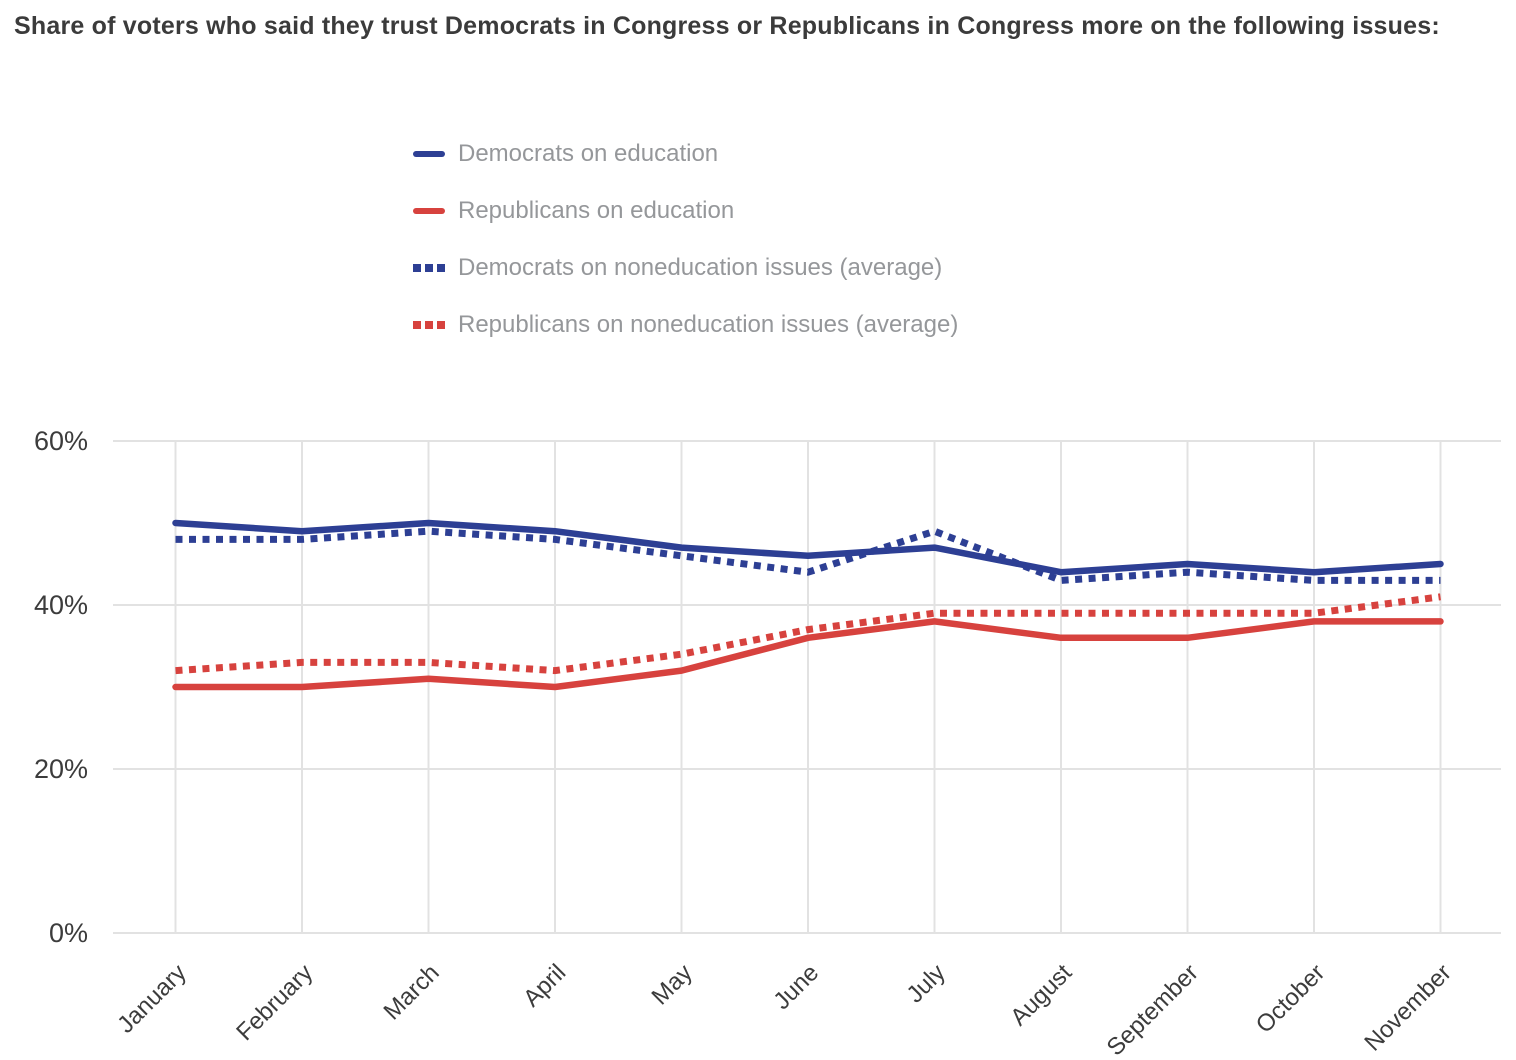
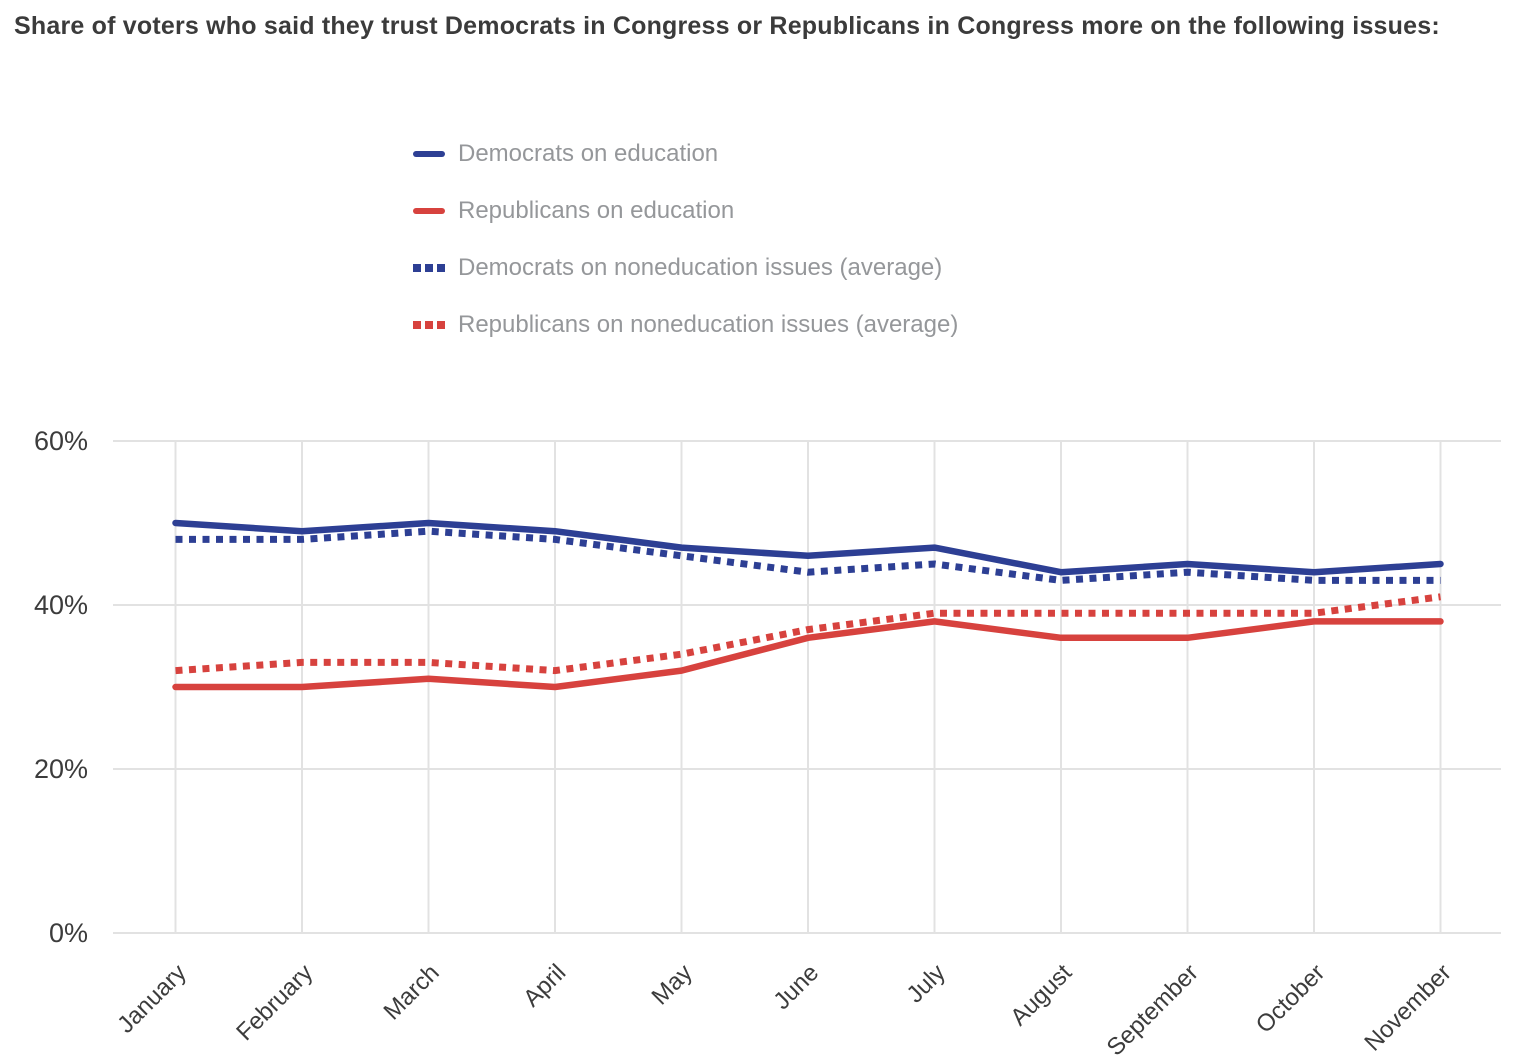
Democrats on noneducation issues (average)/July: 49% -> 45%
